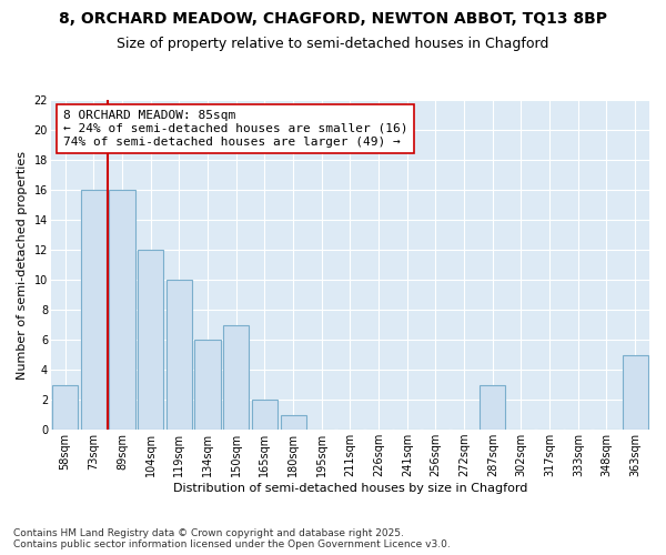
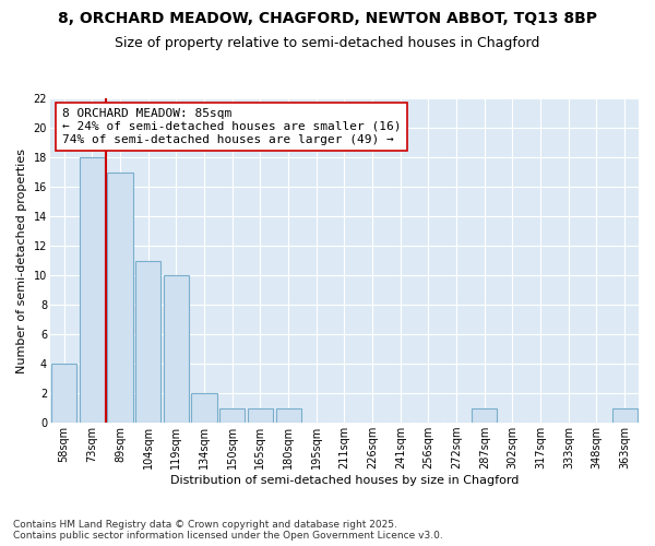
58sqm: 3 -> 4
73sqm: 16 -> 18
89sqm: 16 -> 17
104sqm: 12 -> 11
134sqm: 6 -> 2
150sqm: 7 -> 1
165sqm: 2 -> 1
287sqm: 3 -> 1
363sqm: 5 -> 1
